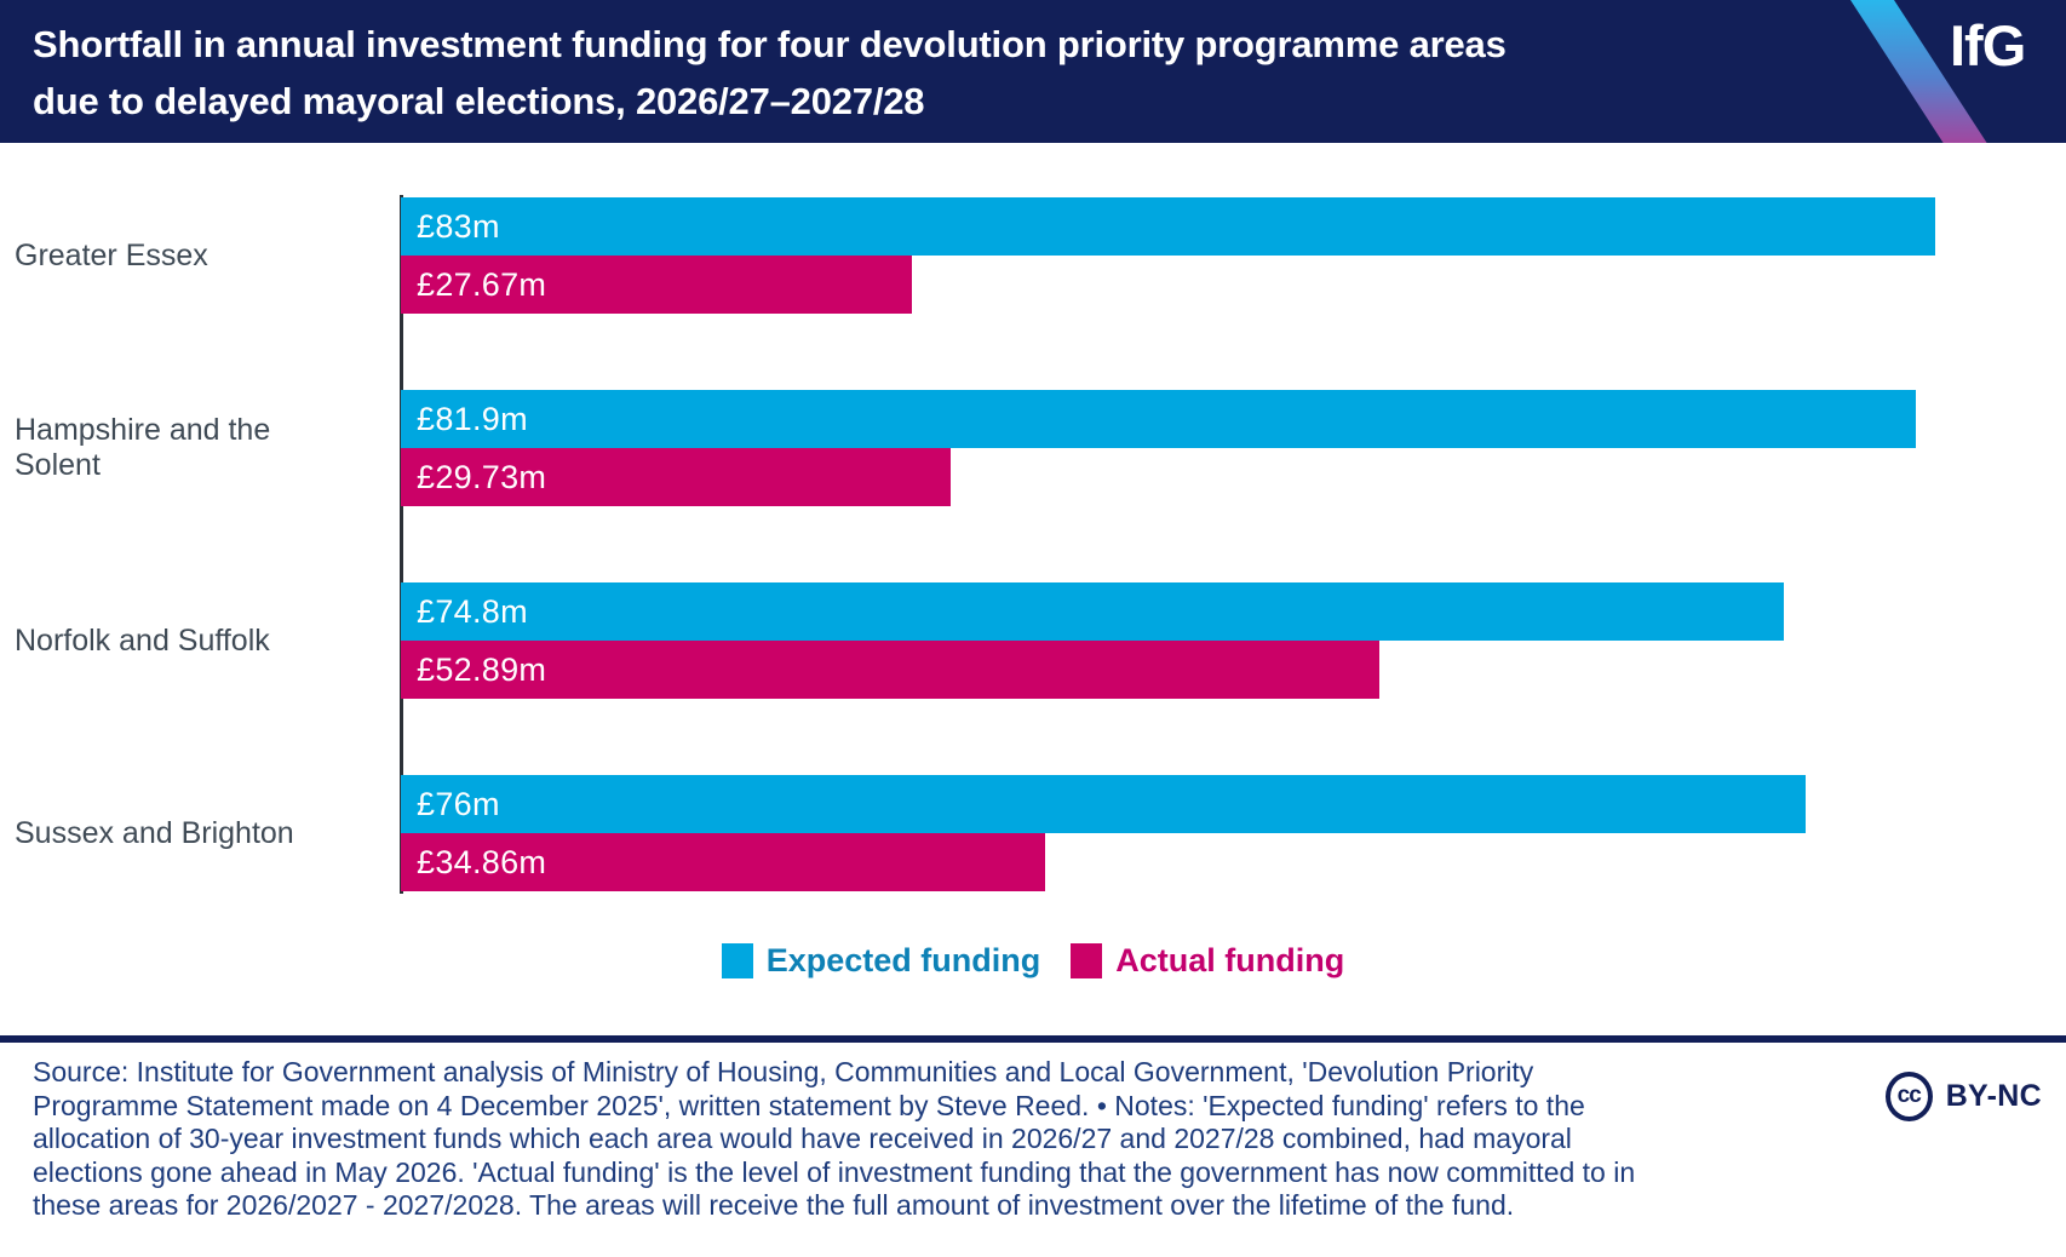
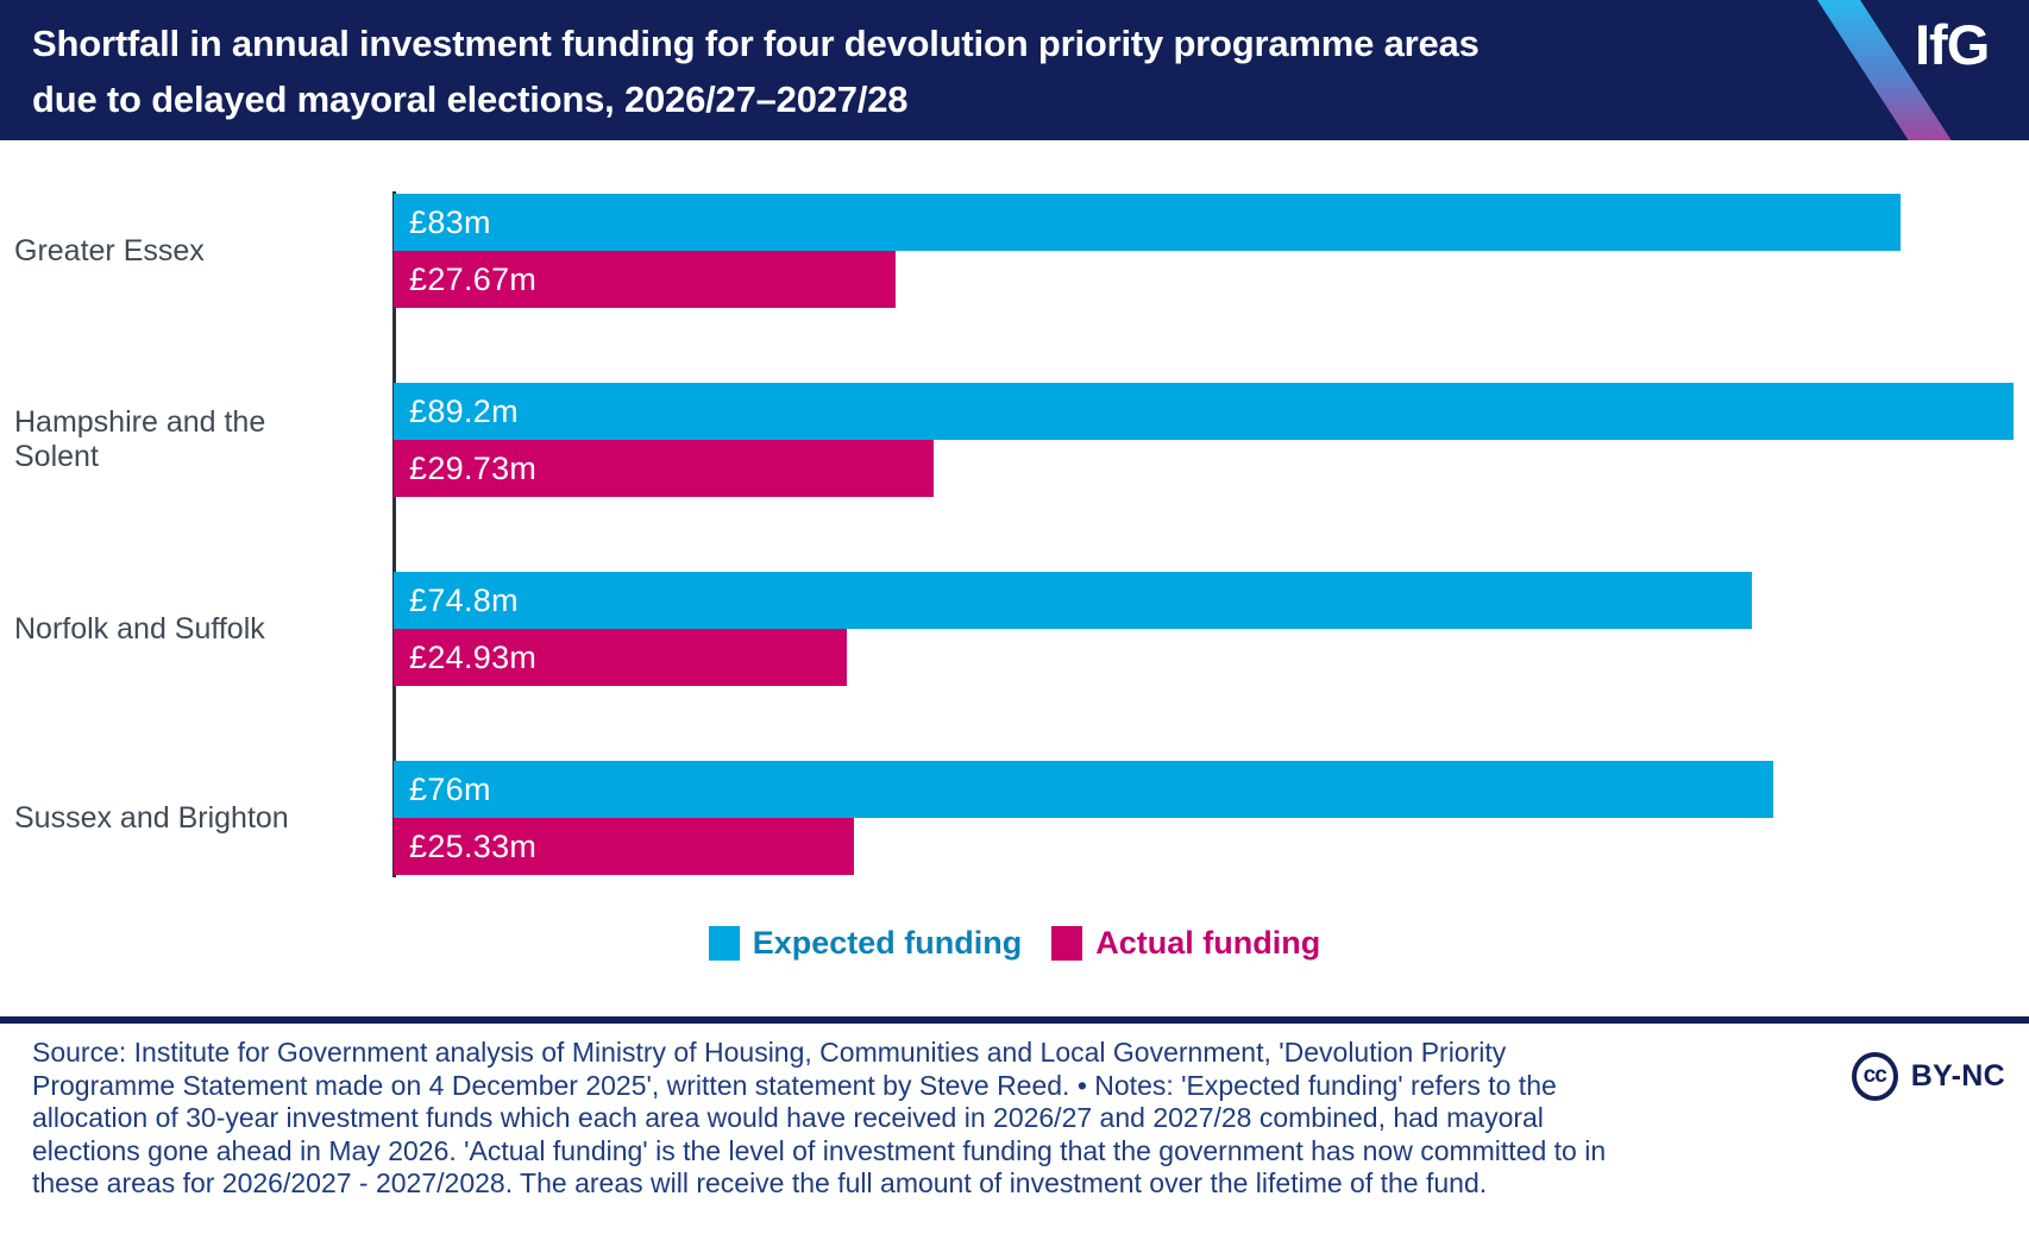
Expected funding/Hampshire and the Solent: £81.9m -> £89.2m
Actual funding/Norfolk and Suffolk: £52.89m -> £24.93m
Actual funding/Sussex and Brighton: £34.86m -> £25.33m
